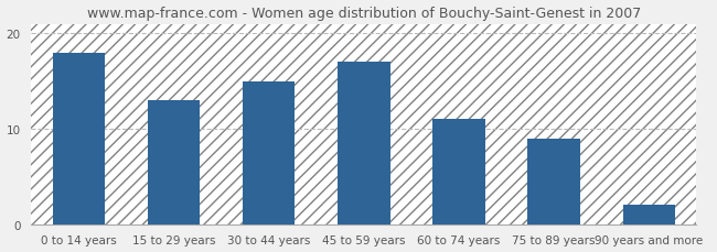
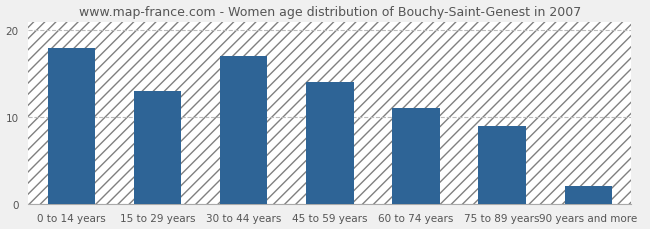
30 to 44 years: 15 -> 17
45 to 59 years: 17 -> 14
